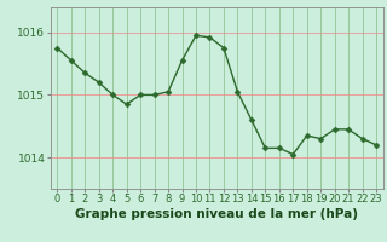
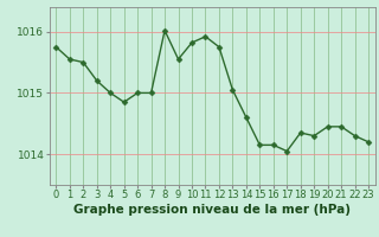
2: 1015.35 -> 1015.50
8: 1015.05 -> 1016.02
10: 1015.95 -> 1015.82
